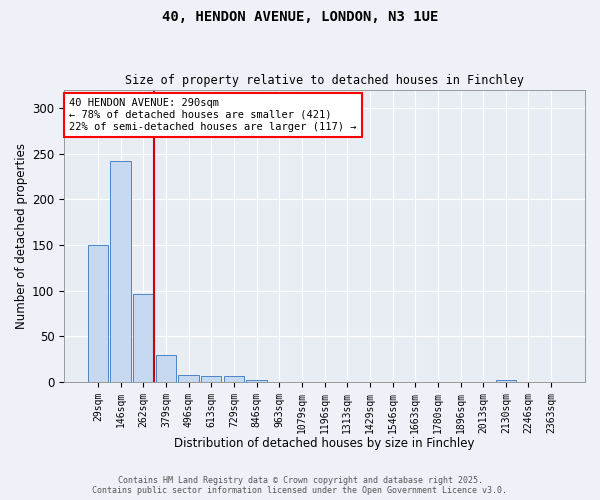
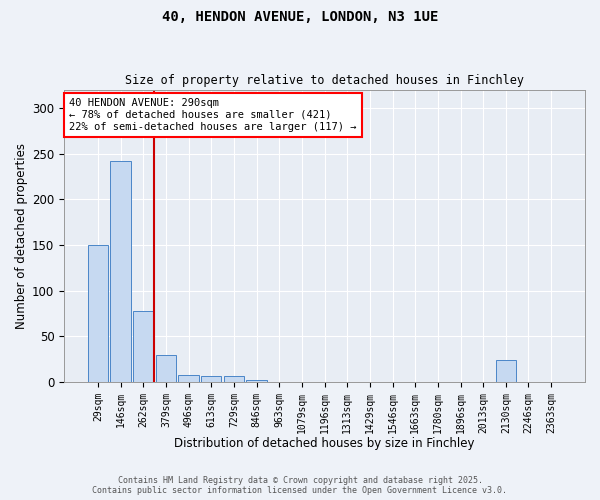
262sqm: 96 -> 78
2130sqm: 2 -> 24
